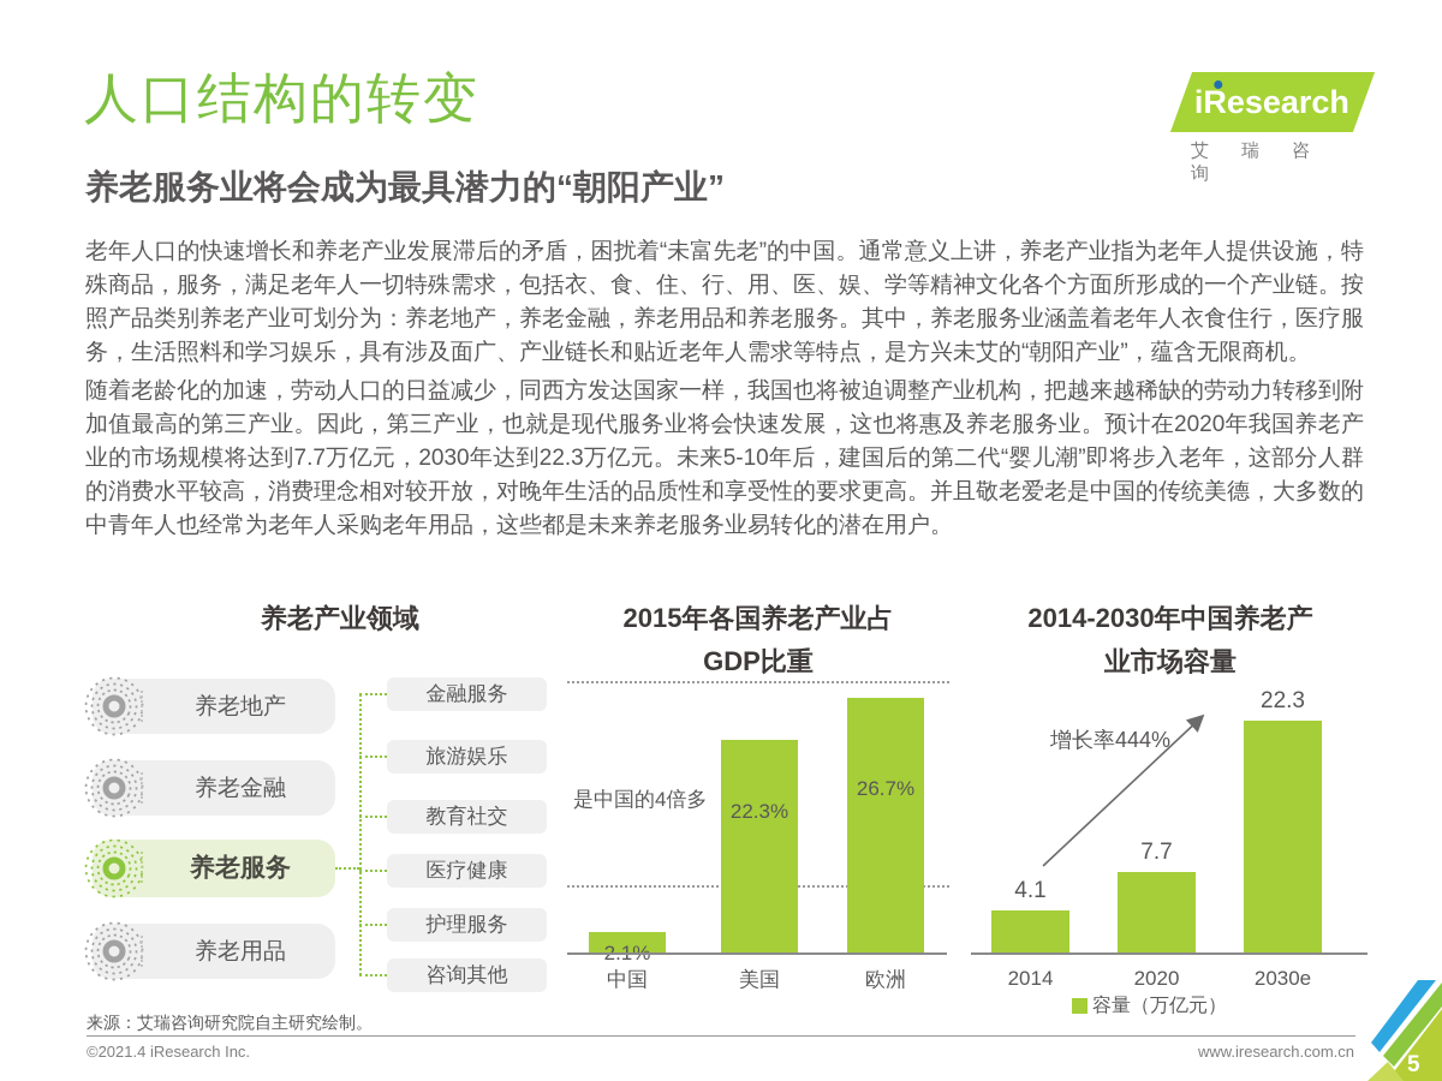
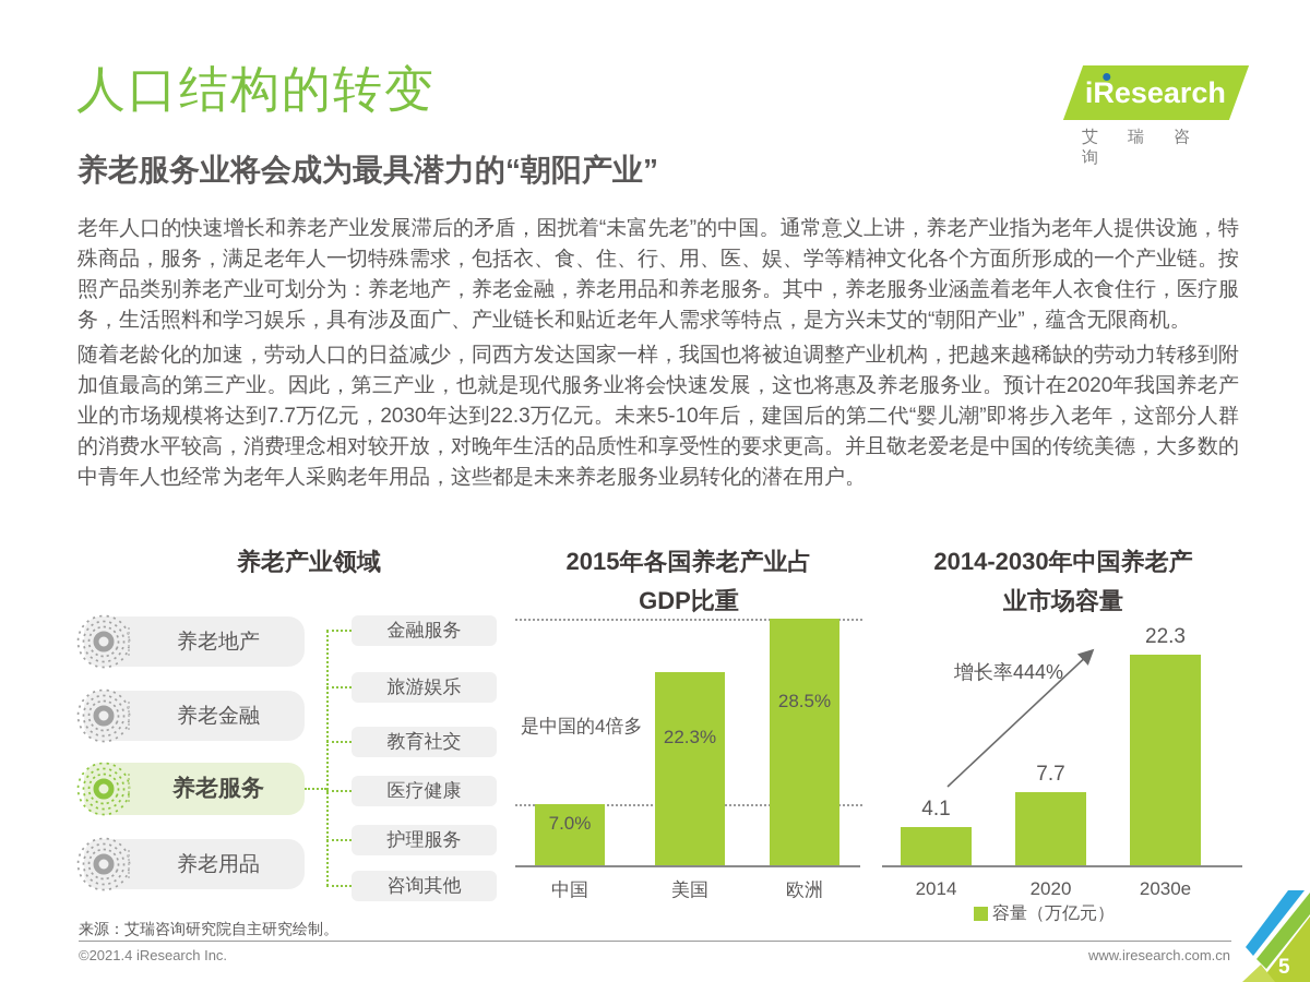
2015年各国养老产业占GDP比重/中国: 2.1% -> 7.0%
2015年各国养老产业占GDP比重/欧洲: 26.7% -> 28.5%
